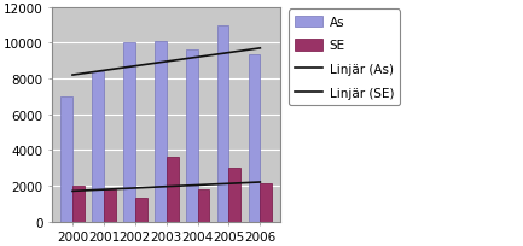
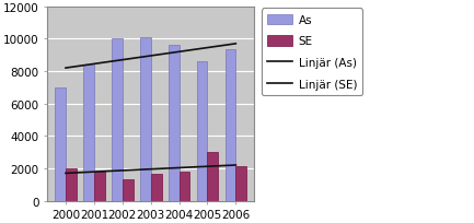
SE/2003: 3600 -> 1600
As/2005: 11000 -> 8600
